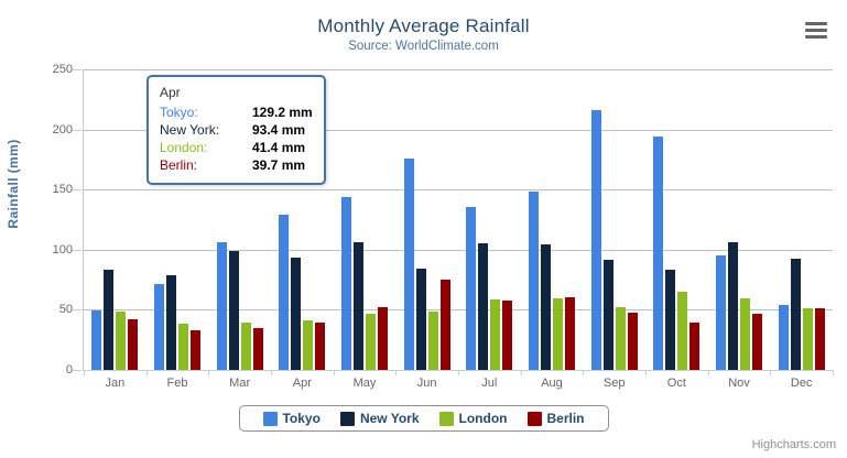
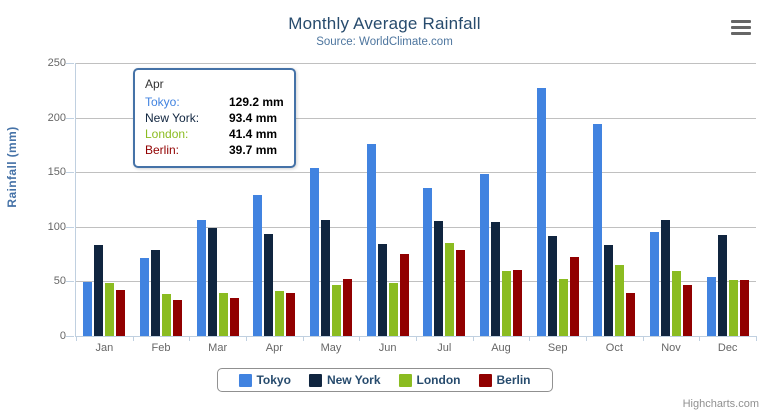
Tokyo/May: 144 -> 154
London/Jul: 59 -> 85
Berlin/Jul: 57 -> 79
Tokyo/Sep: 216 -> 227
Berlin/Sep: 48 -> 72
